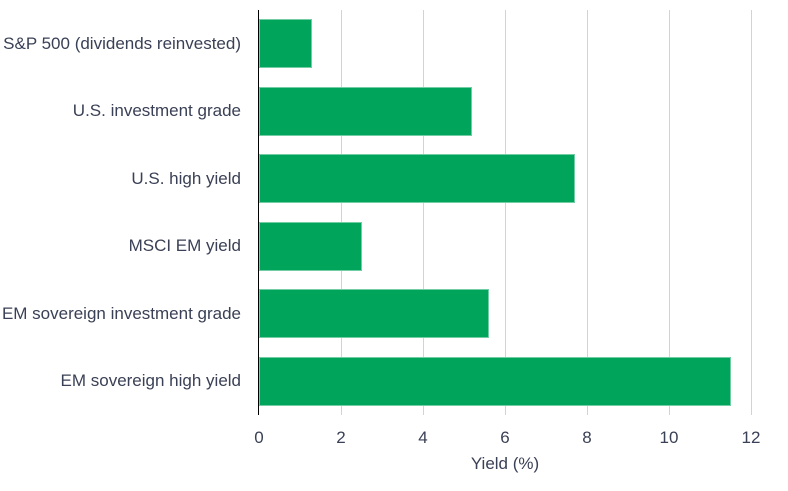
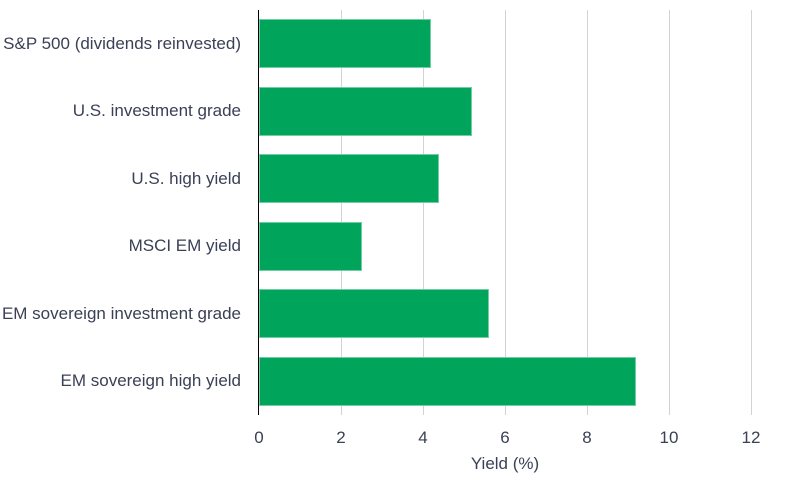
S&P 500 (dividends reinvested): 1.3 -> 4.2
U.S. high yield: 7.7 -> 4.4
EM sovereign high yield: 11.5 -> 9.2
